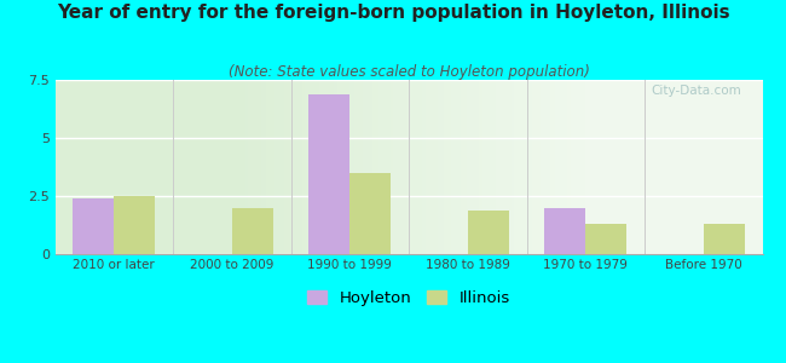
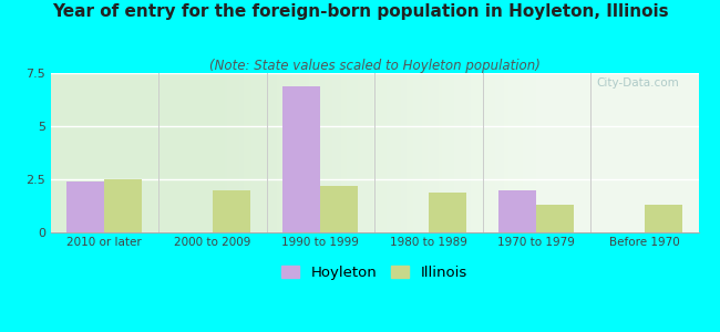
Illinois/1990 to 1999: 3.5 -> 2.2
